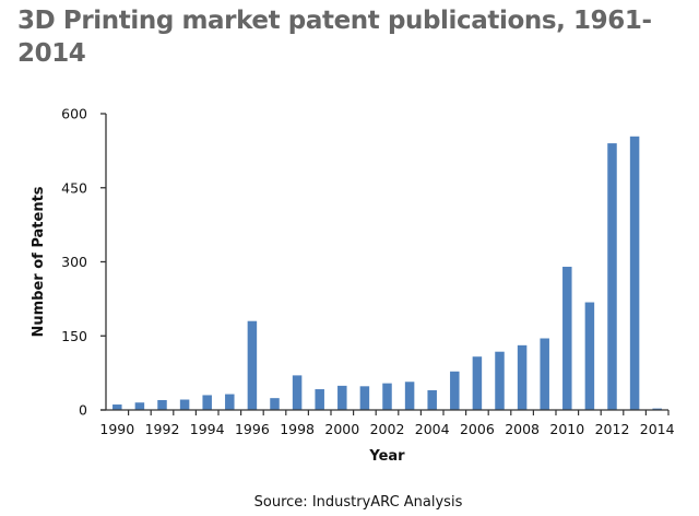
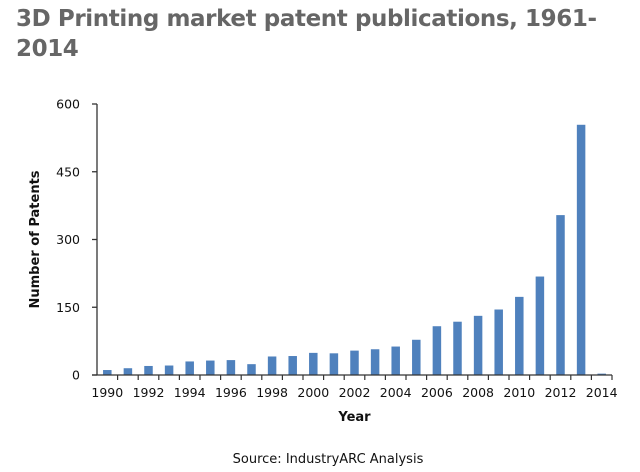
1996: 180 -> 30
1998: 70 -> 40
2004: 40 -> 60
2010: 290 -> 170
2012: 540 -> 350
